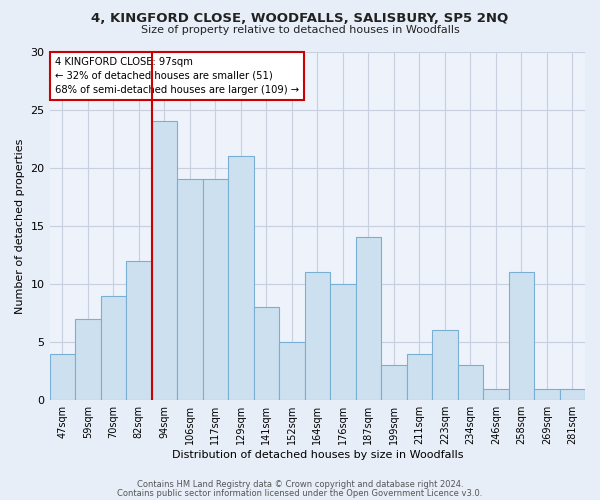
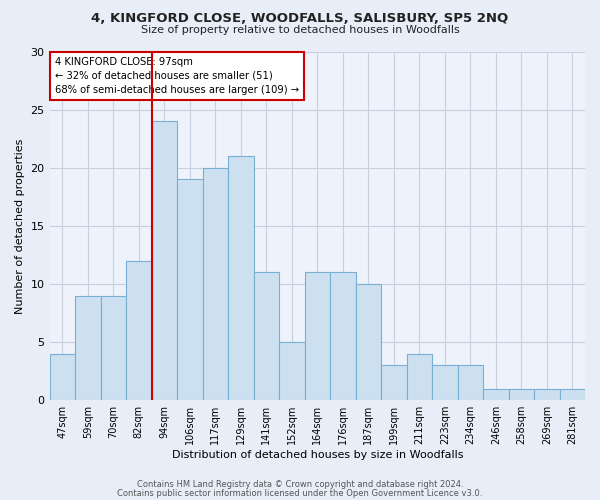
59sqm: 7 -> 9
117sqm: 19 -> 20
141sqm: 8 -> 11
176sqm: 10 -> 11
187sqm: 14 -> 10
223sqm: 6 -> 3
258sqm: 11 -> 1
